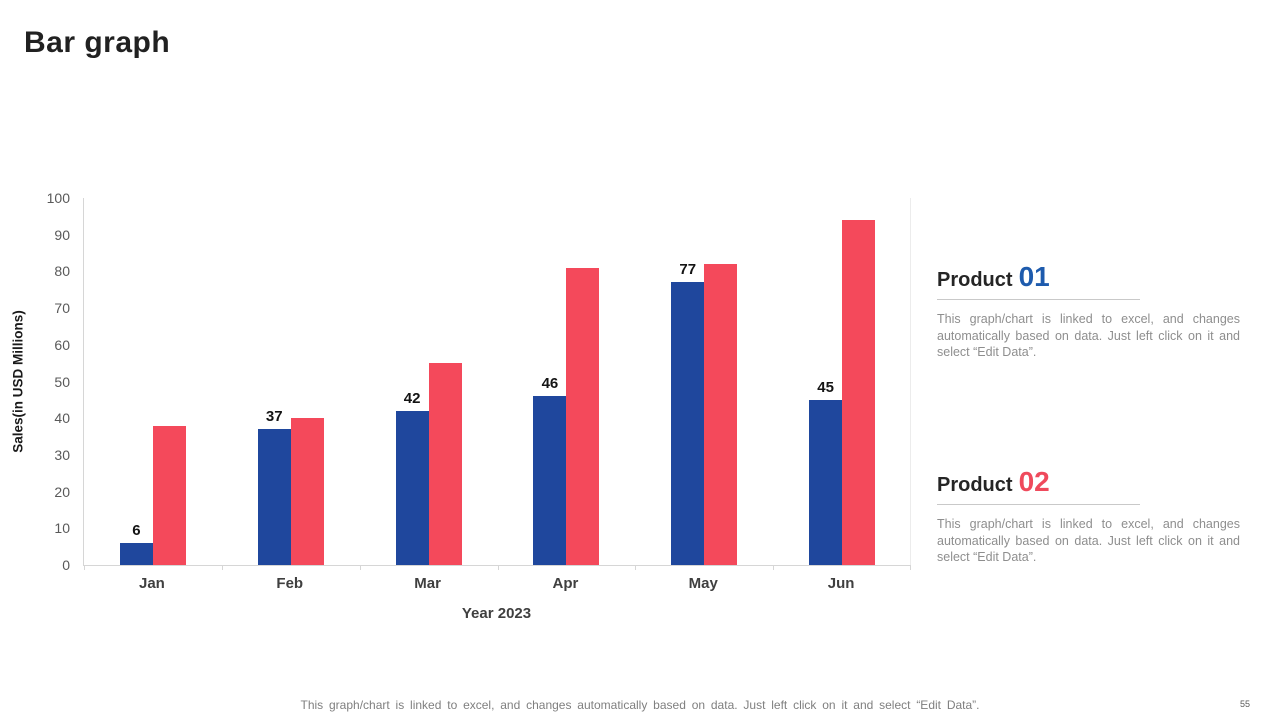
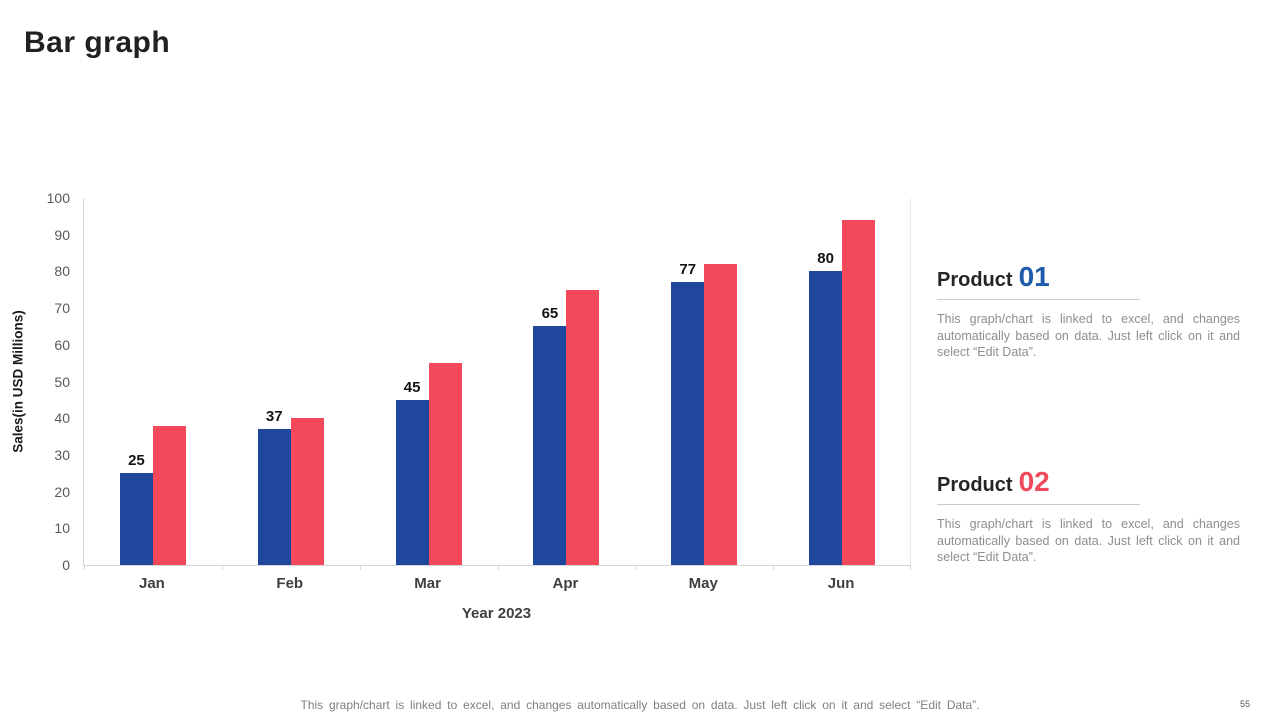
Product 01/Jan: 6 -> 25
Product 01/Mar: 42 -> 45
Product 01/Apr: 46 -> 65
Product 02/Apr: 81 -> 75
Product 01/Jun: 45 -> 80
